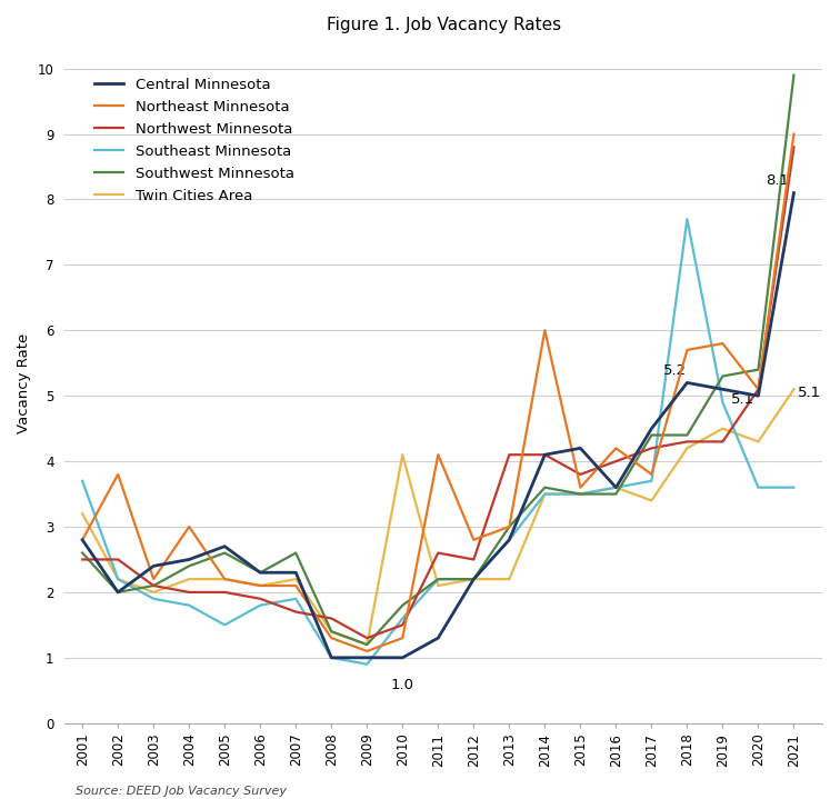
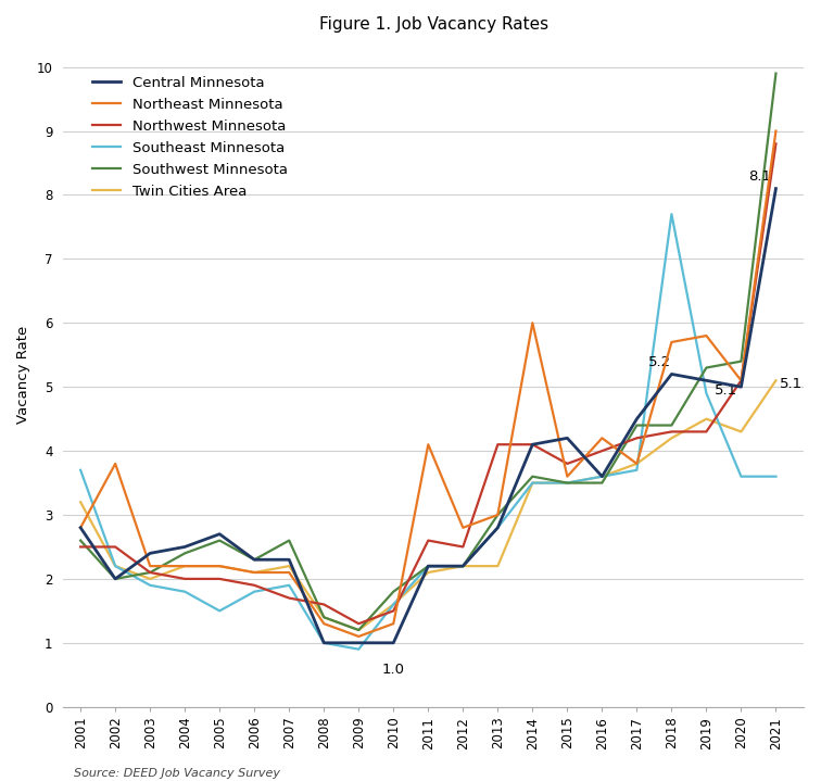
Northeast Minnesota/2004: 3.0 -> 2.2
Twin Cities Area/2010: 4.1 -> 1.6
Central Minnesota/2011: 1.3 -> 2.2
Twin Cities Area/2017: 3.4 -> 3.8
